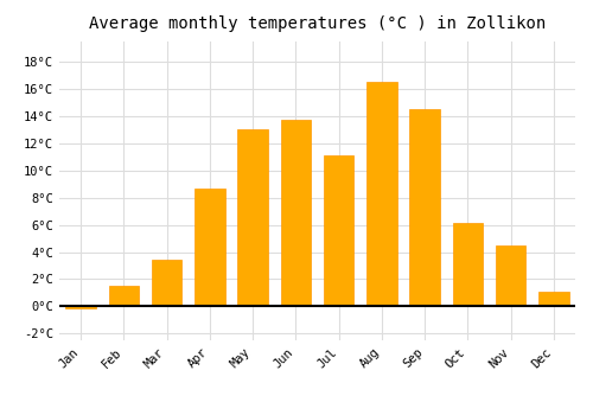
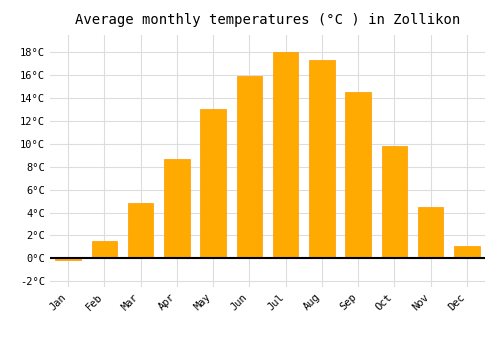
Mar: 3.4°C -> 4.8°C
Jun: 13.7°C -> 15.9°C
Jul: 11.1°C -> 18.0°C
Aug: 16.5°C -> 17.3°C
Oct: 6.1°C -> 9.8°C
